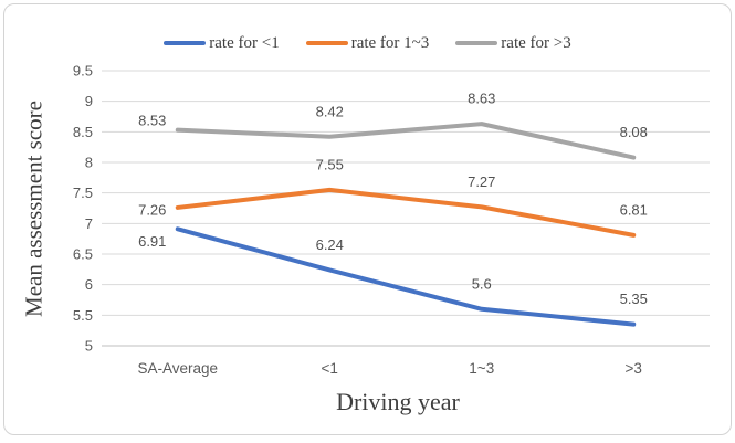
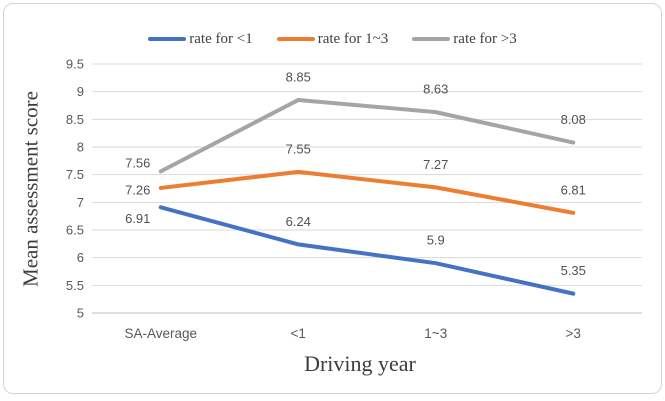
rate for >3/SA-Average: 8.53 -> 7.56
rate for >3/<1: 8.42 -> 8.85
rate for <1/1~3: 5.6 -> 5.9
